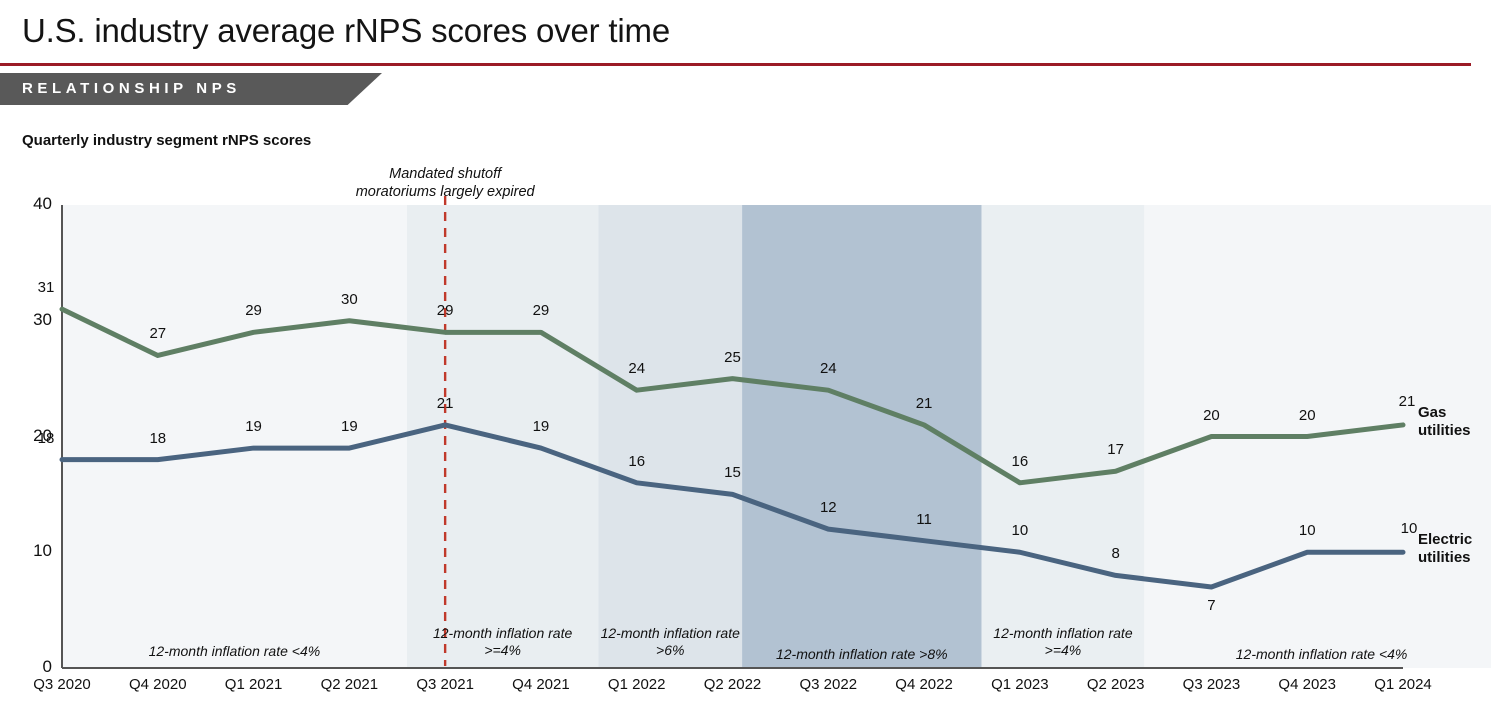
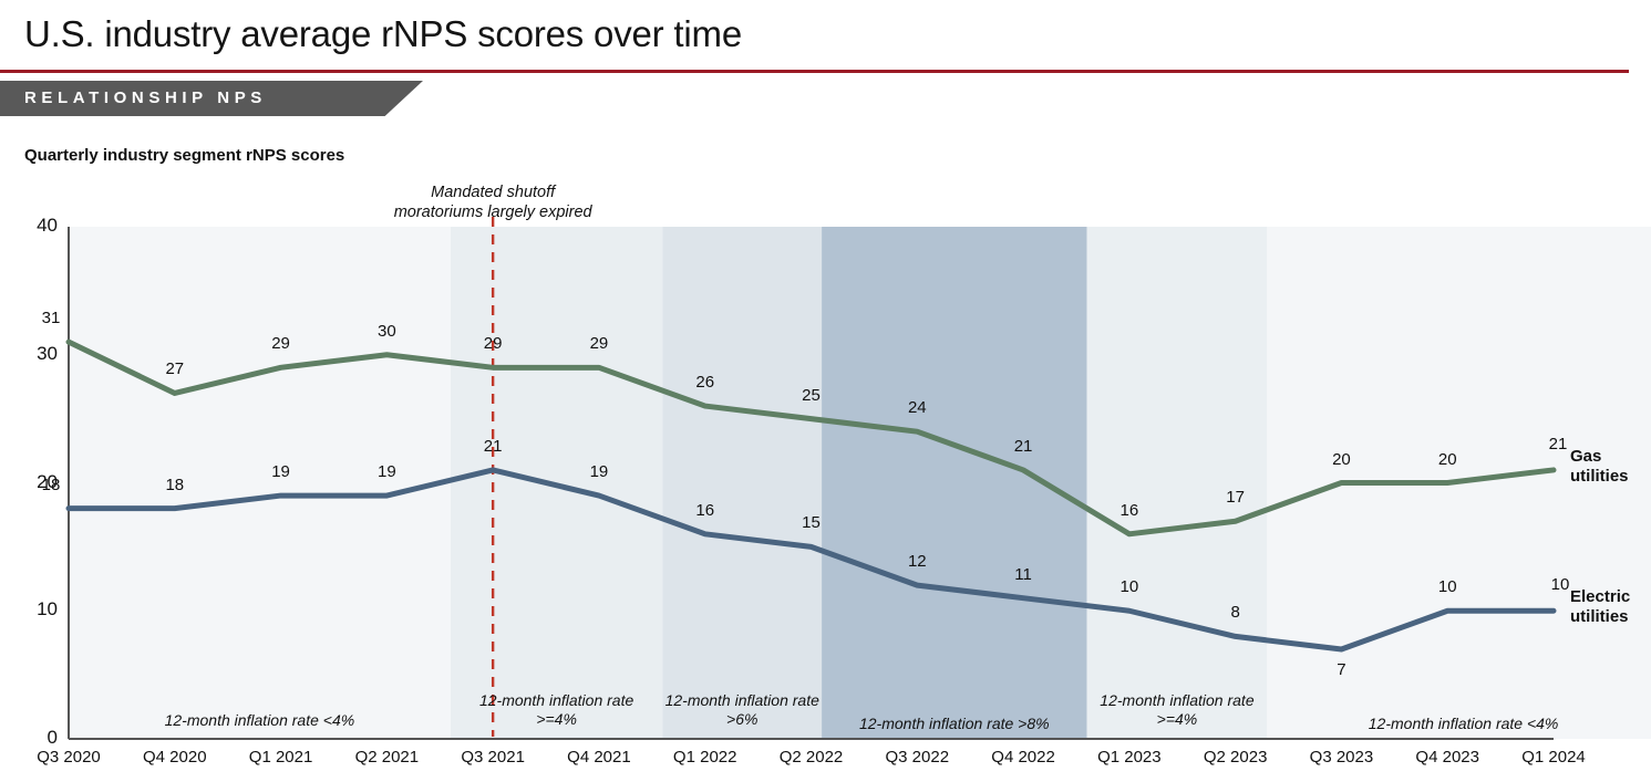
Gas utilities/Q1 2022: 24 -> 26
